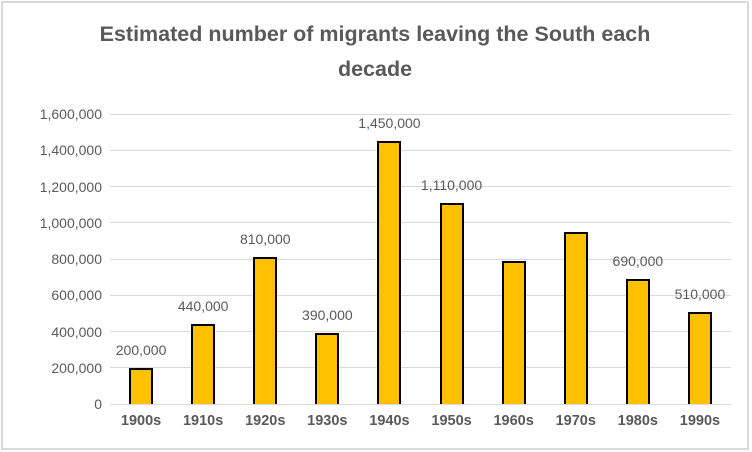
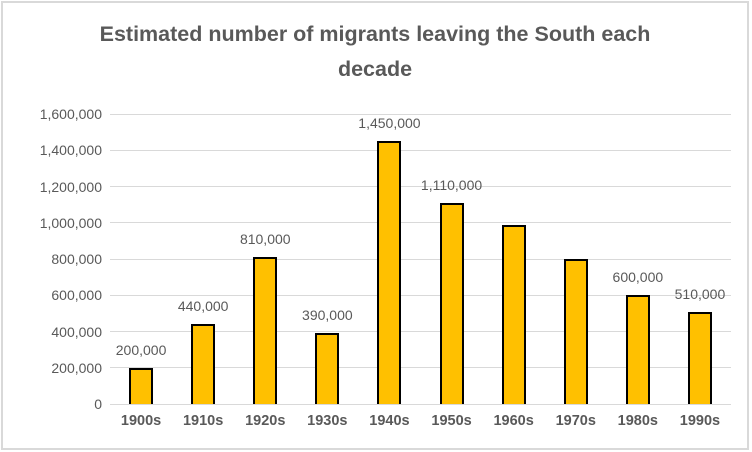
1960s: 790000 -> 990000
1970s: 950000 -> 800000
1980s: 690,000 -> 600,000
